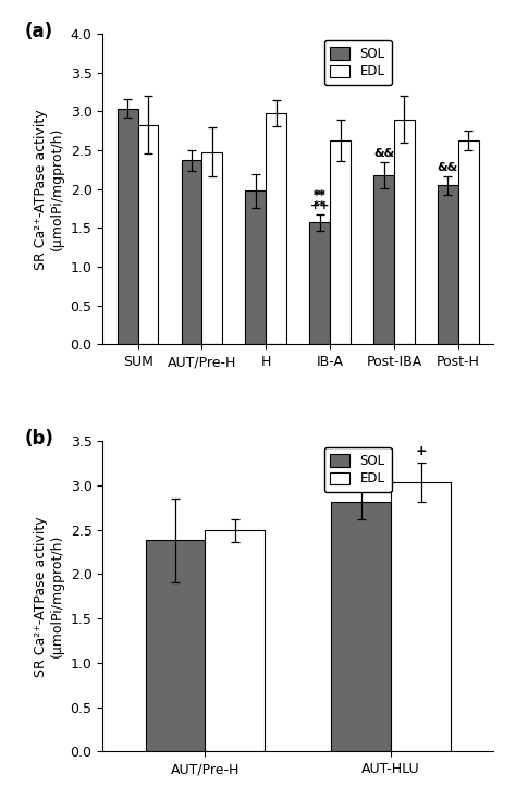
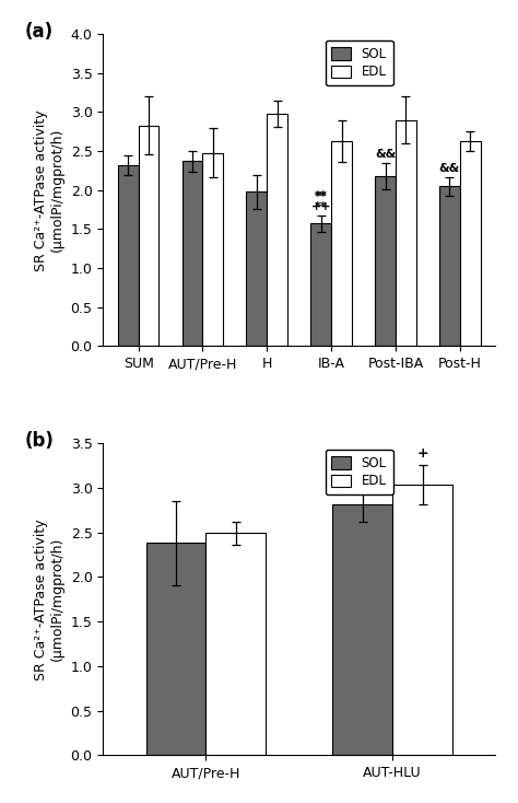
SOL/SUM: 3.04 -> 2.32
